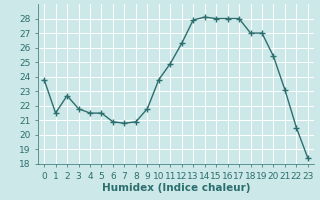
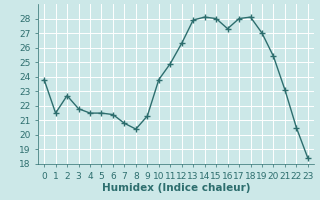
6: 20.9 -> 21.4
8: 20.9 -> 20.4
9: 21.8 -> 21.3
16: 28.0 -> 27.3
18: 27.0 -> 28.1
